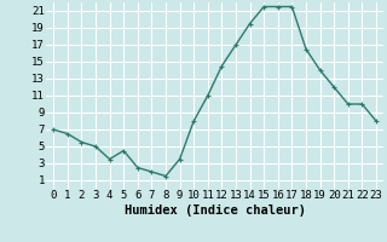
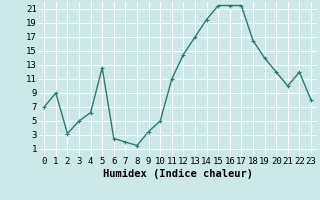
1: 6.5 -> 9.0
2: 5.5 -> 3.2
4: 3.5 -> 6.2
5: 4.5 -> 12.6
10: 8.0 -> 5.0
22: 10.0 -> 12.0
